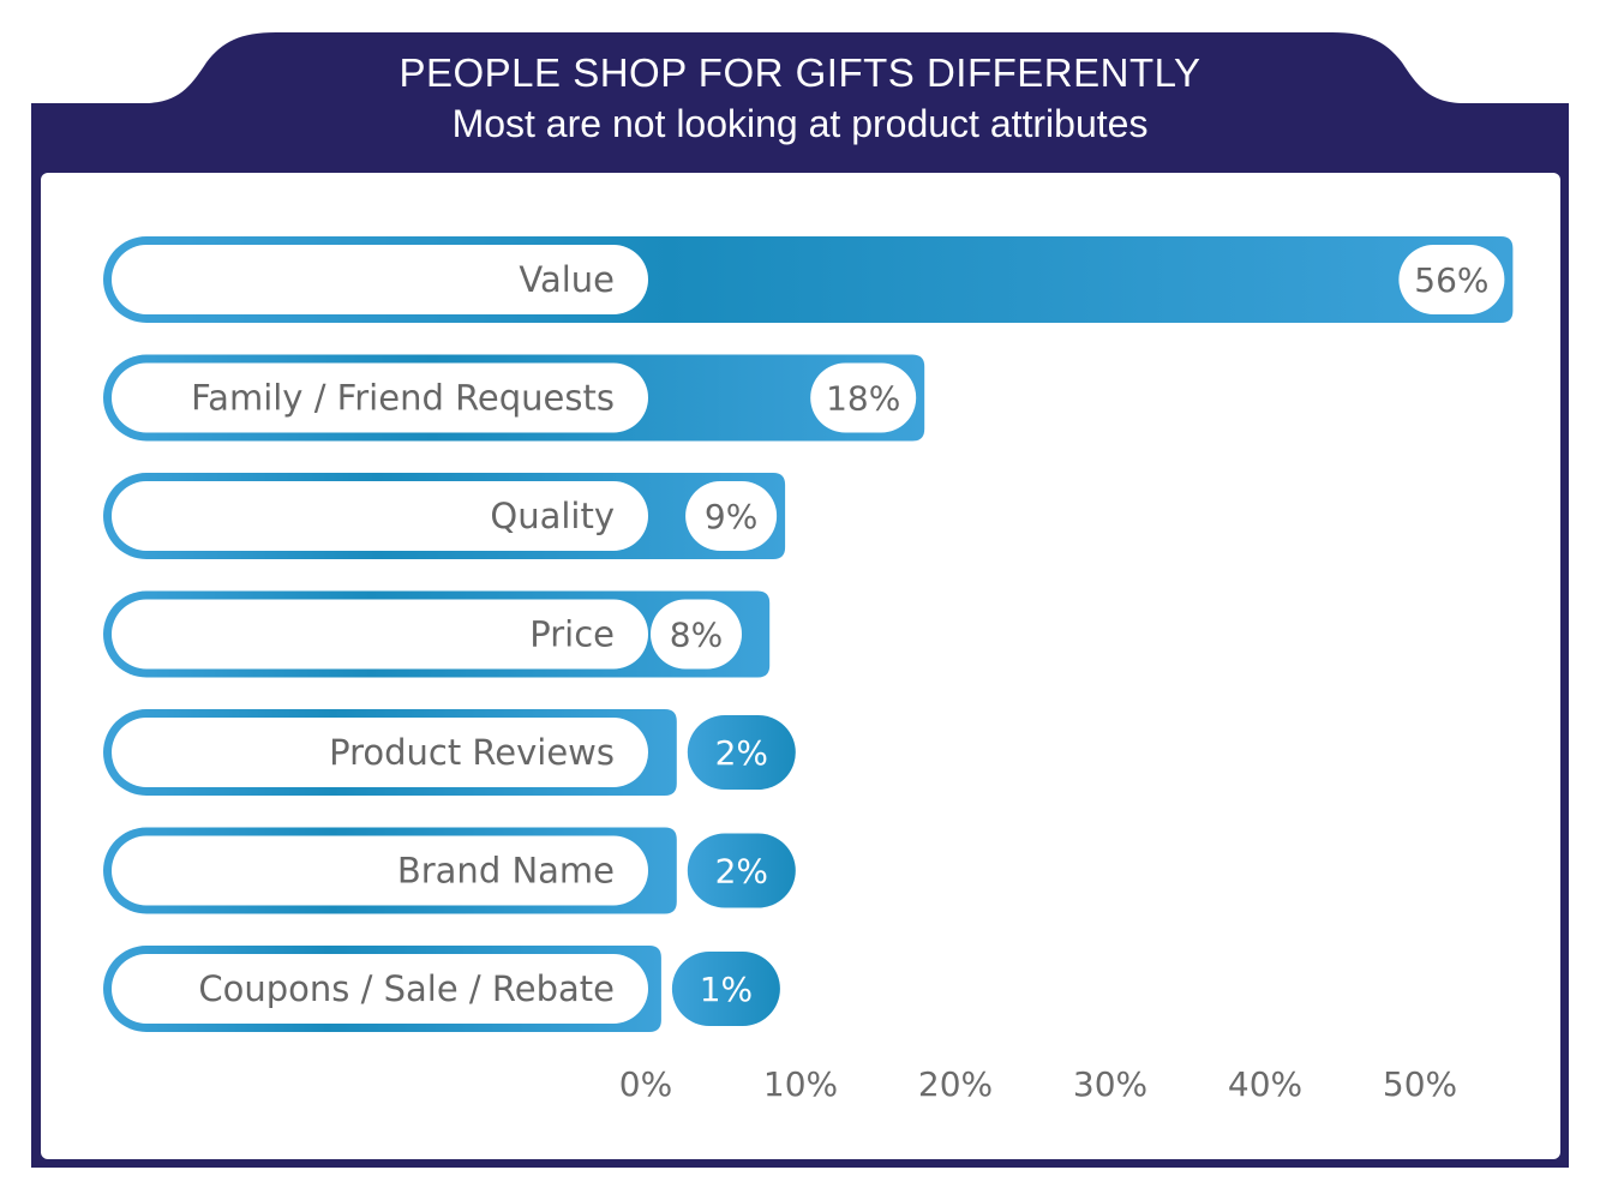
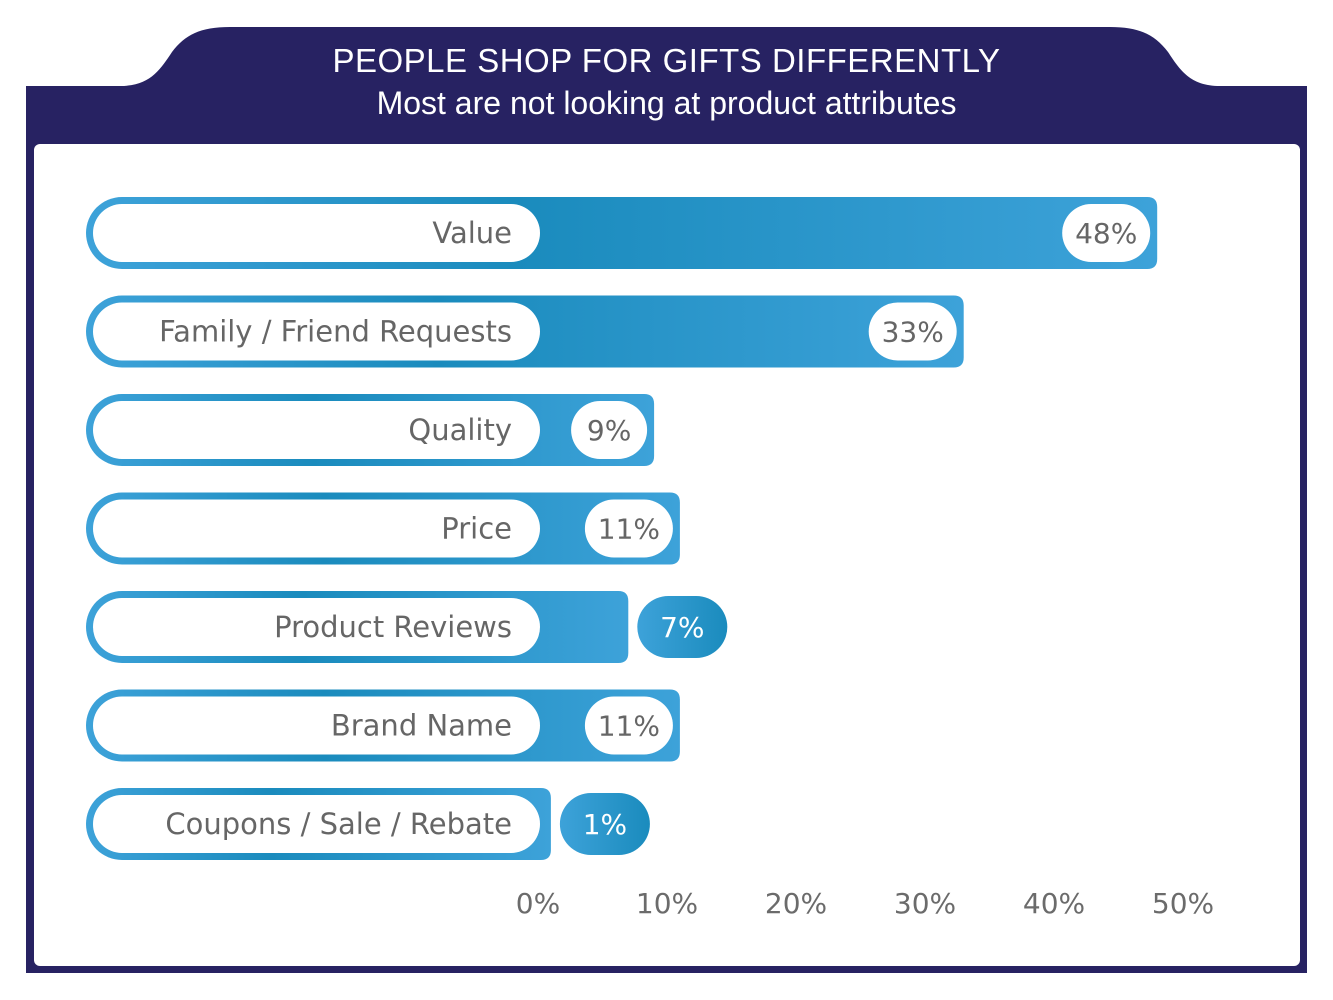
Value: 56% -> 48%
Family / Friend Requests: 18% -> 33%
Price: 8% -> 11%
Product Reviews: 2% -> 7%
Brand Name: 2% -> 11%
